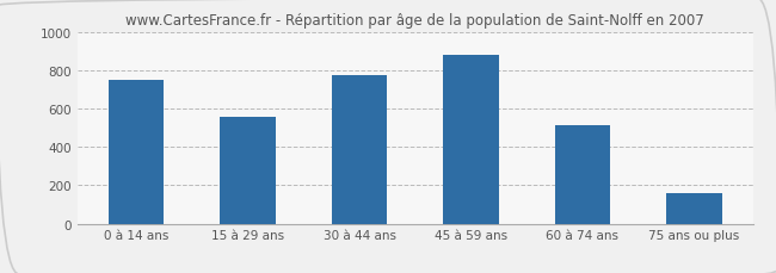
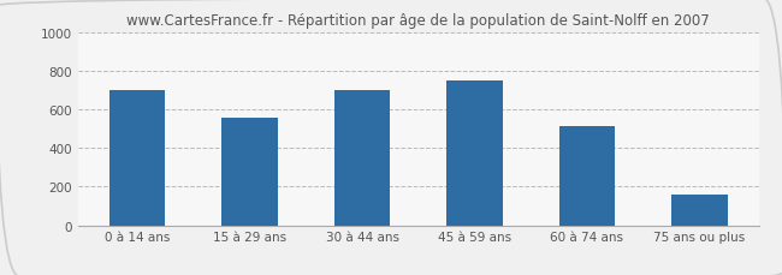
0 à 14 ans: 750 -> 700
30 à 44 ans: 770 -> 700
45 à 59 ans: 880 -> 750
